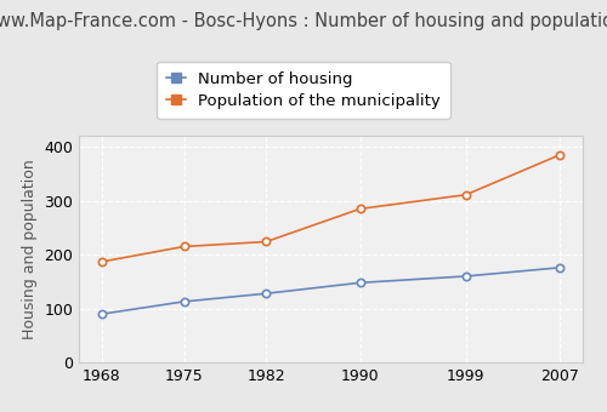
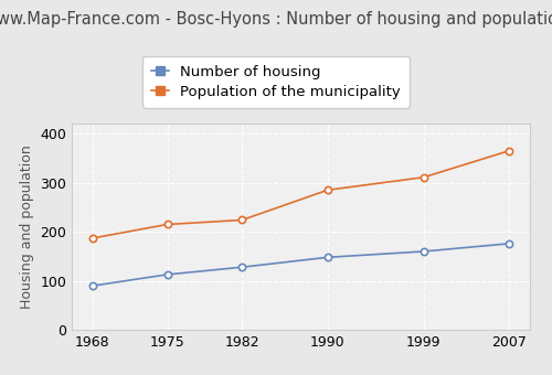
Population of the municipality/2007: 385 -> 365
